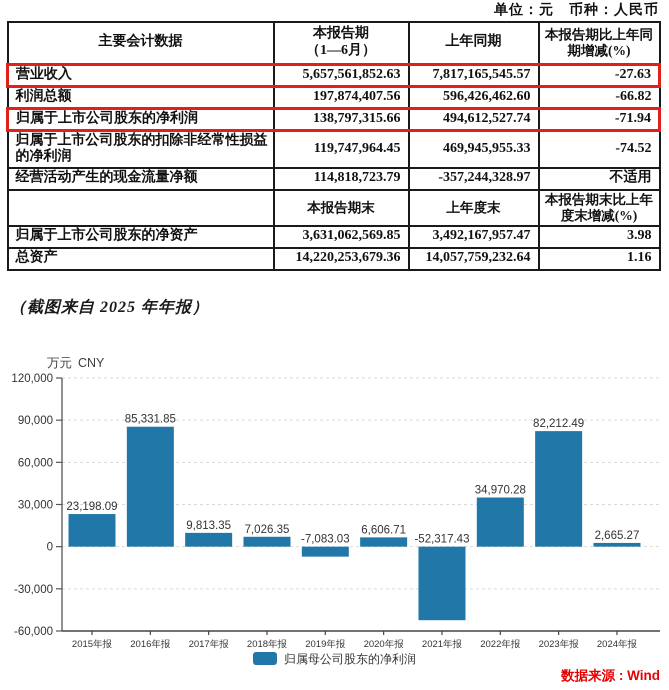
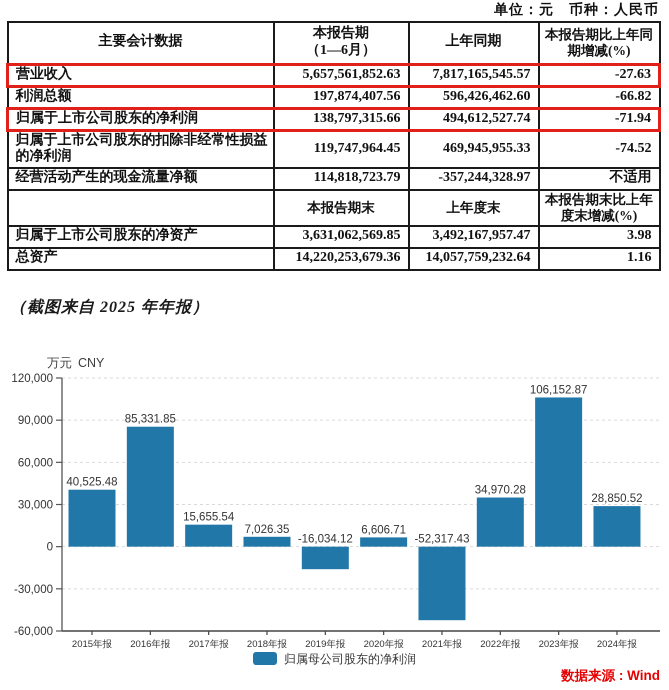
2015年报: 23,198.09 -> 40,525.48
2017年报: 9,813.35 -> 15,655.54
2019年报: -7,083.03 -> -16,034.12
2023年报: 82,212.49 -> 106,152.87
2024年报: 2,665.27 -> 28,850.52
